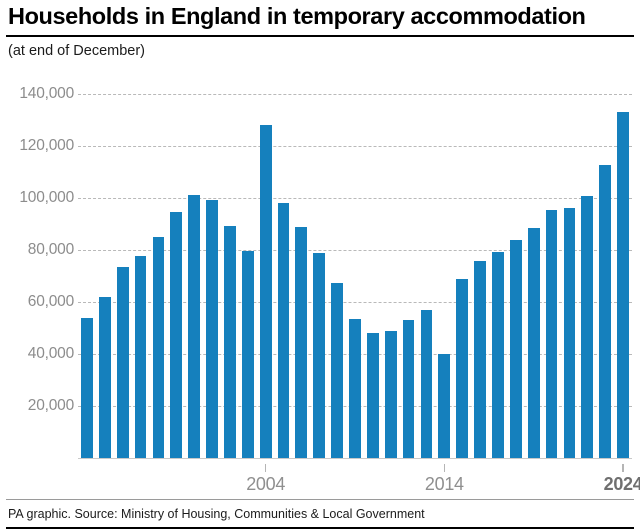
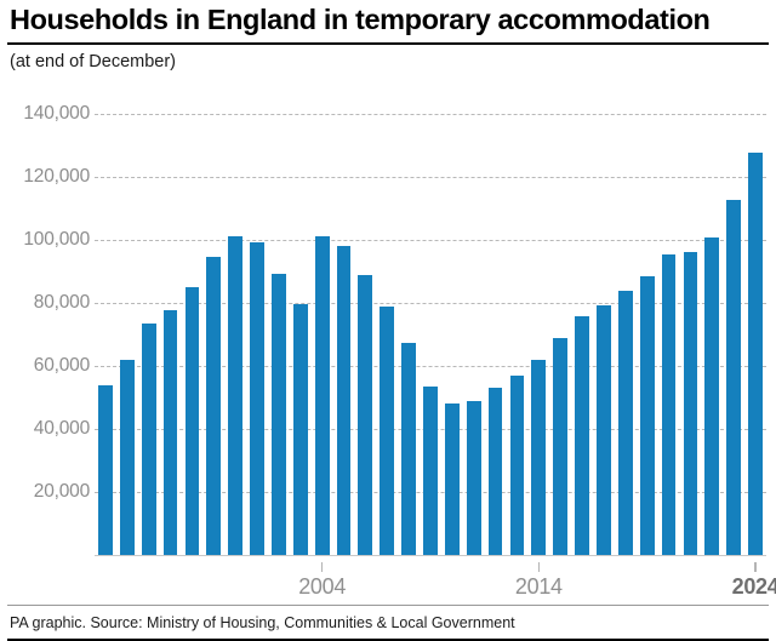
2004: 128000 -> 101000
2014: 40000 -> 62000
2024: 133000 -> 128000
